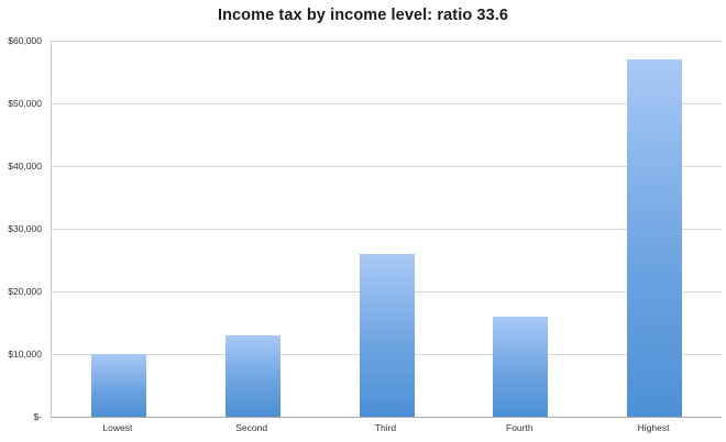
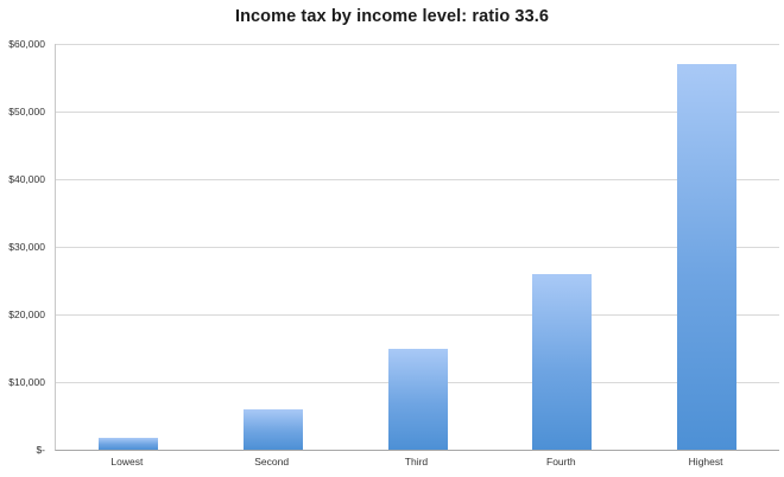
Lowest: $10000 -> $2000
Second: $13000 -> $6000
Third: $26000 -> $15000
Fourth: $16000 -> $26000
